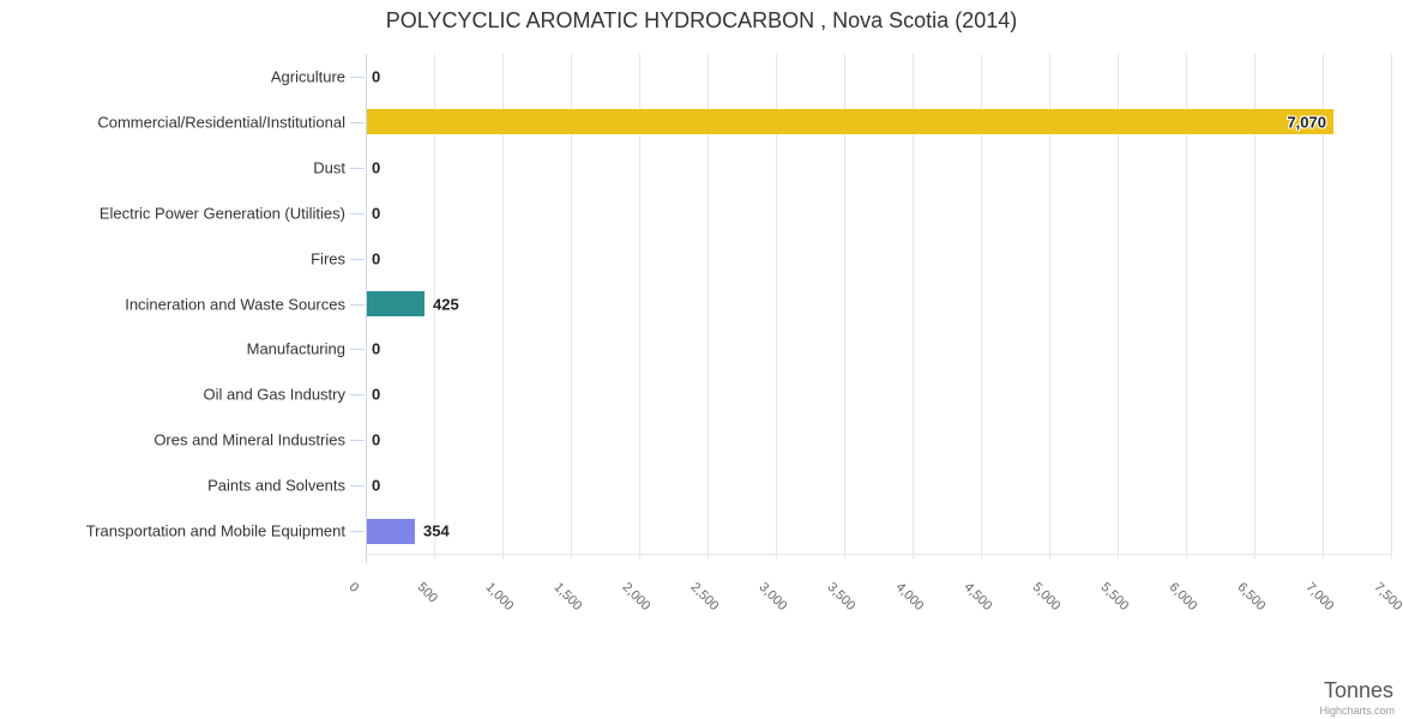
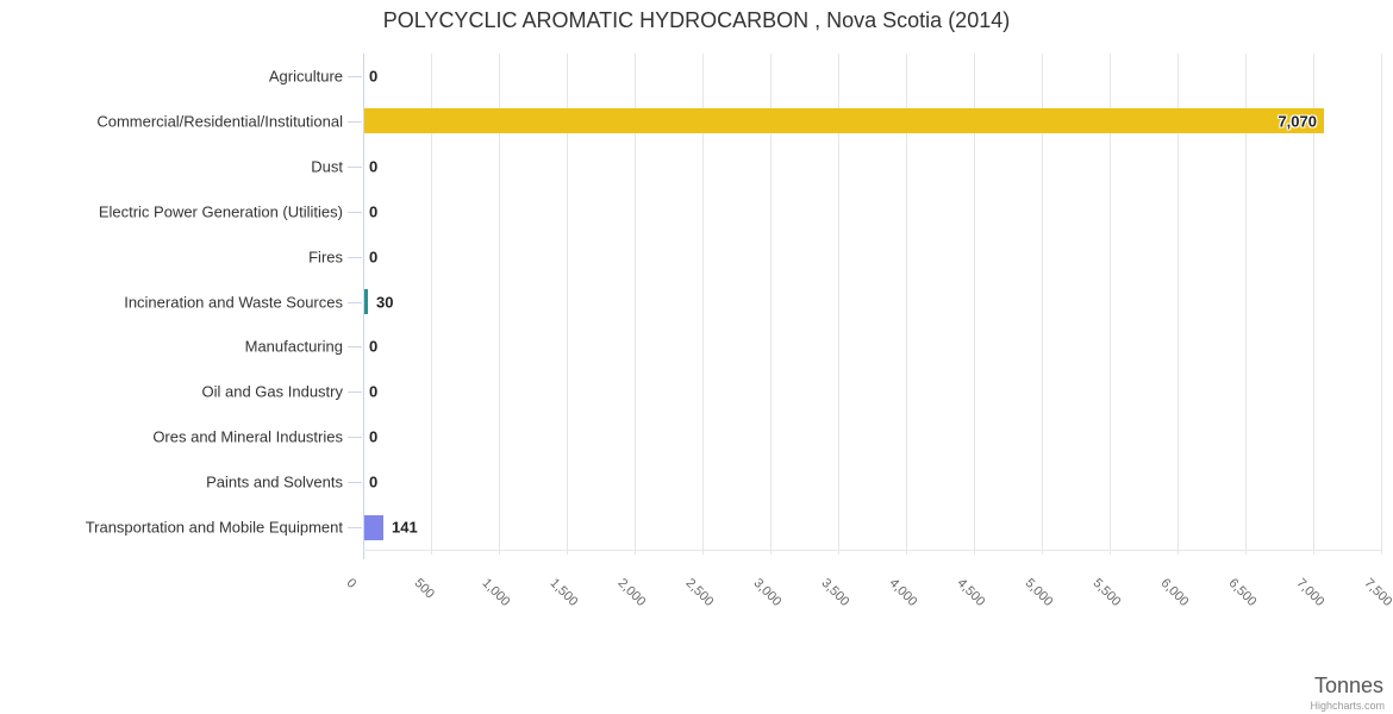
Incineration and Waste Sources: 425 -> 30
Transportation and Mobile Equipment: 354 -> 141
